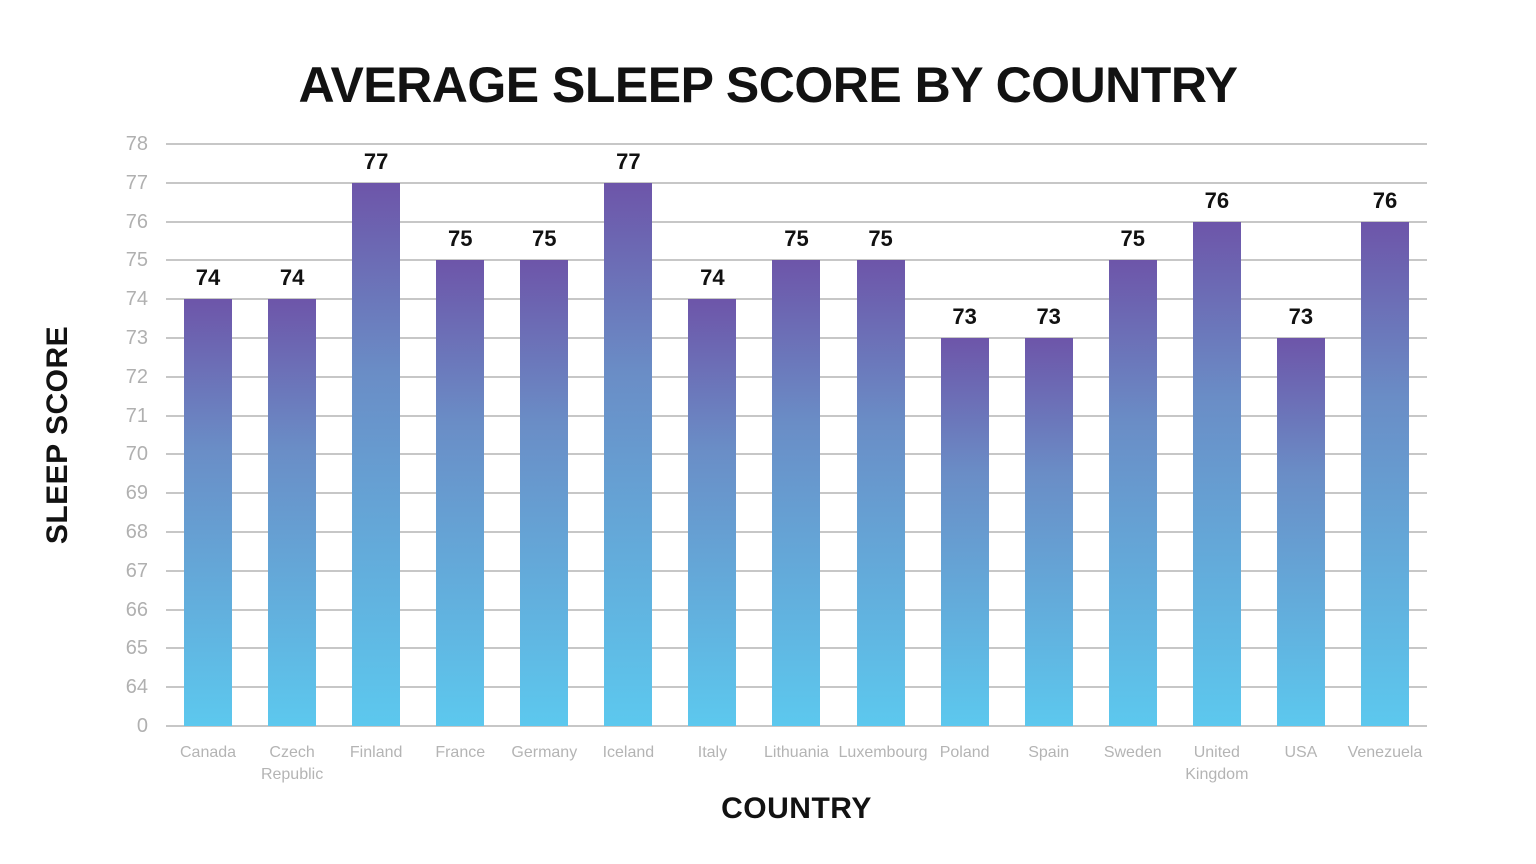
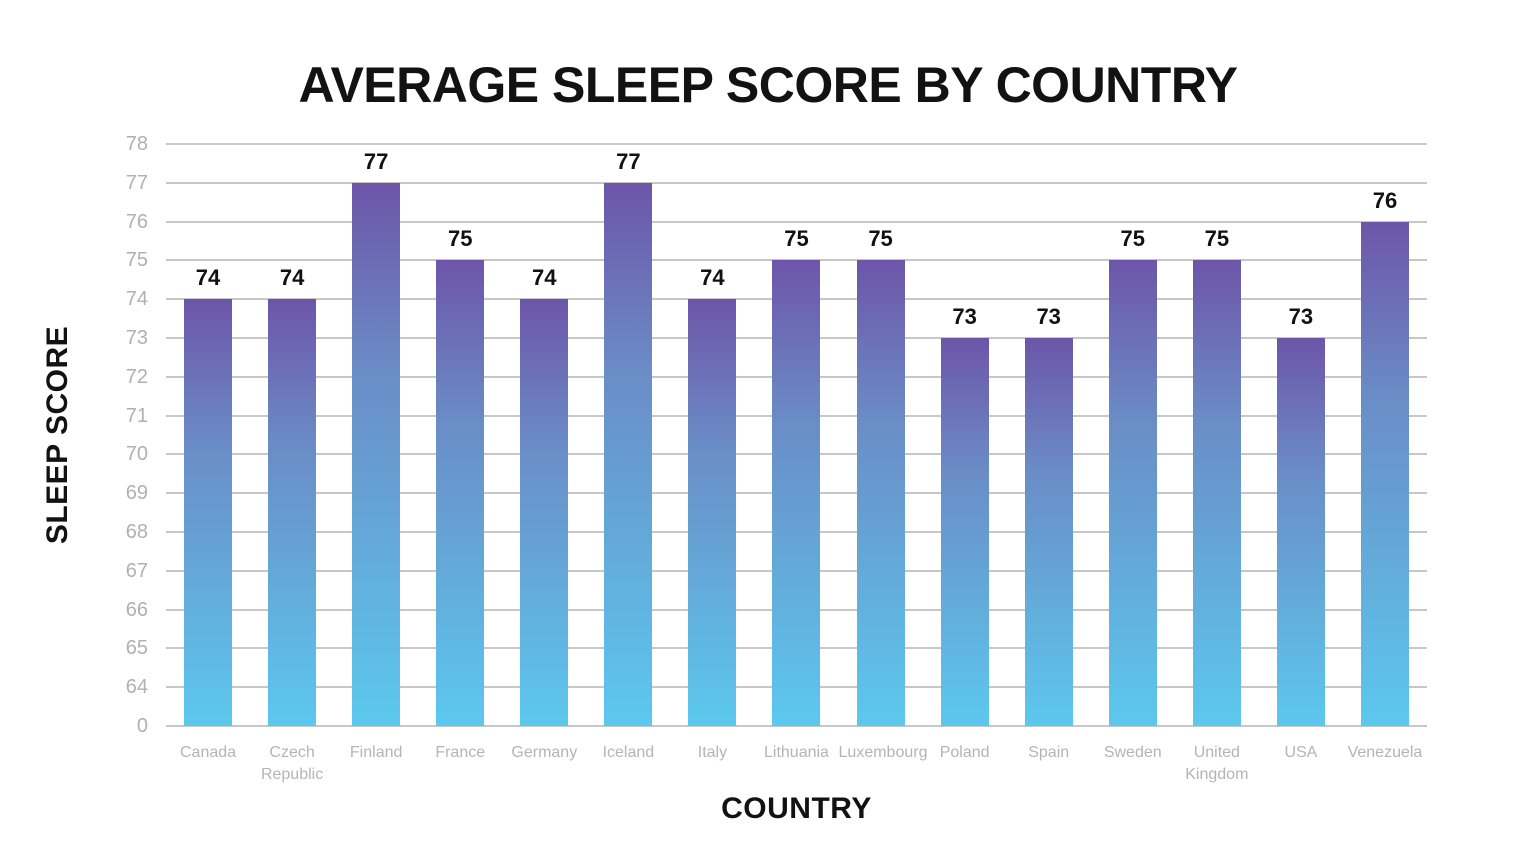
Germany: 75 -> 74
United Kingdom: 76 -> 75
